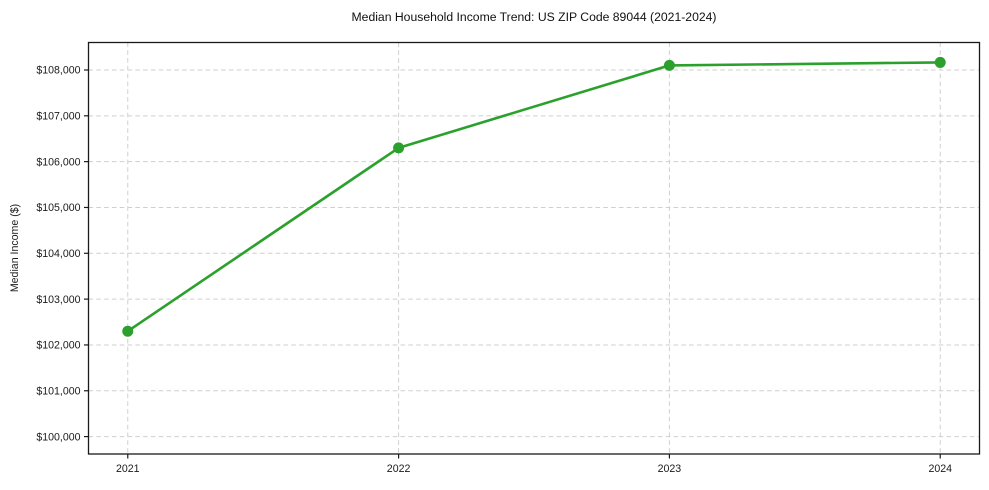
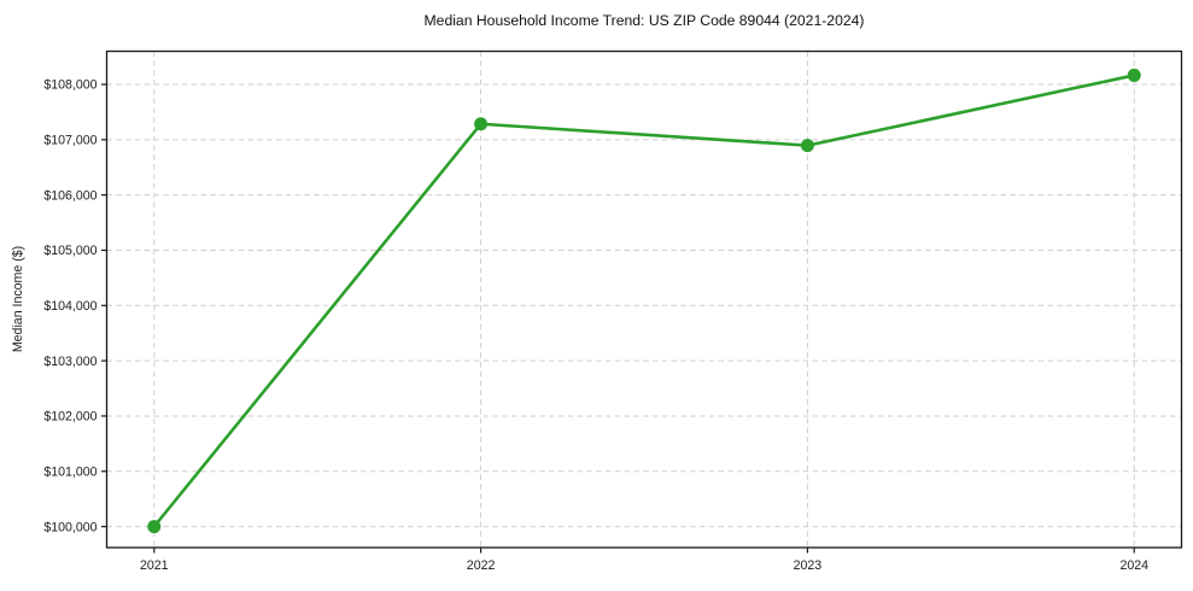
2021: $102300 -> $100000
2022: $106300 -> $107300
2023: $108100 -> $106900
